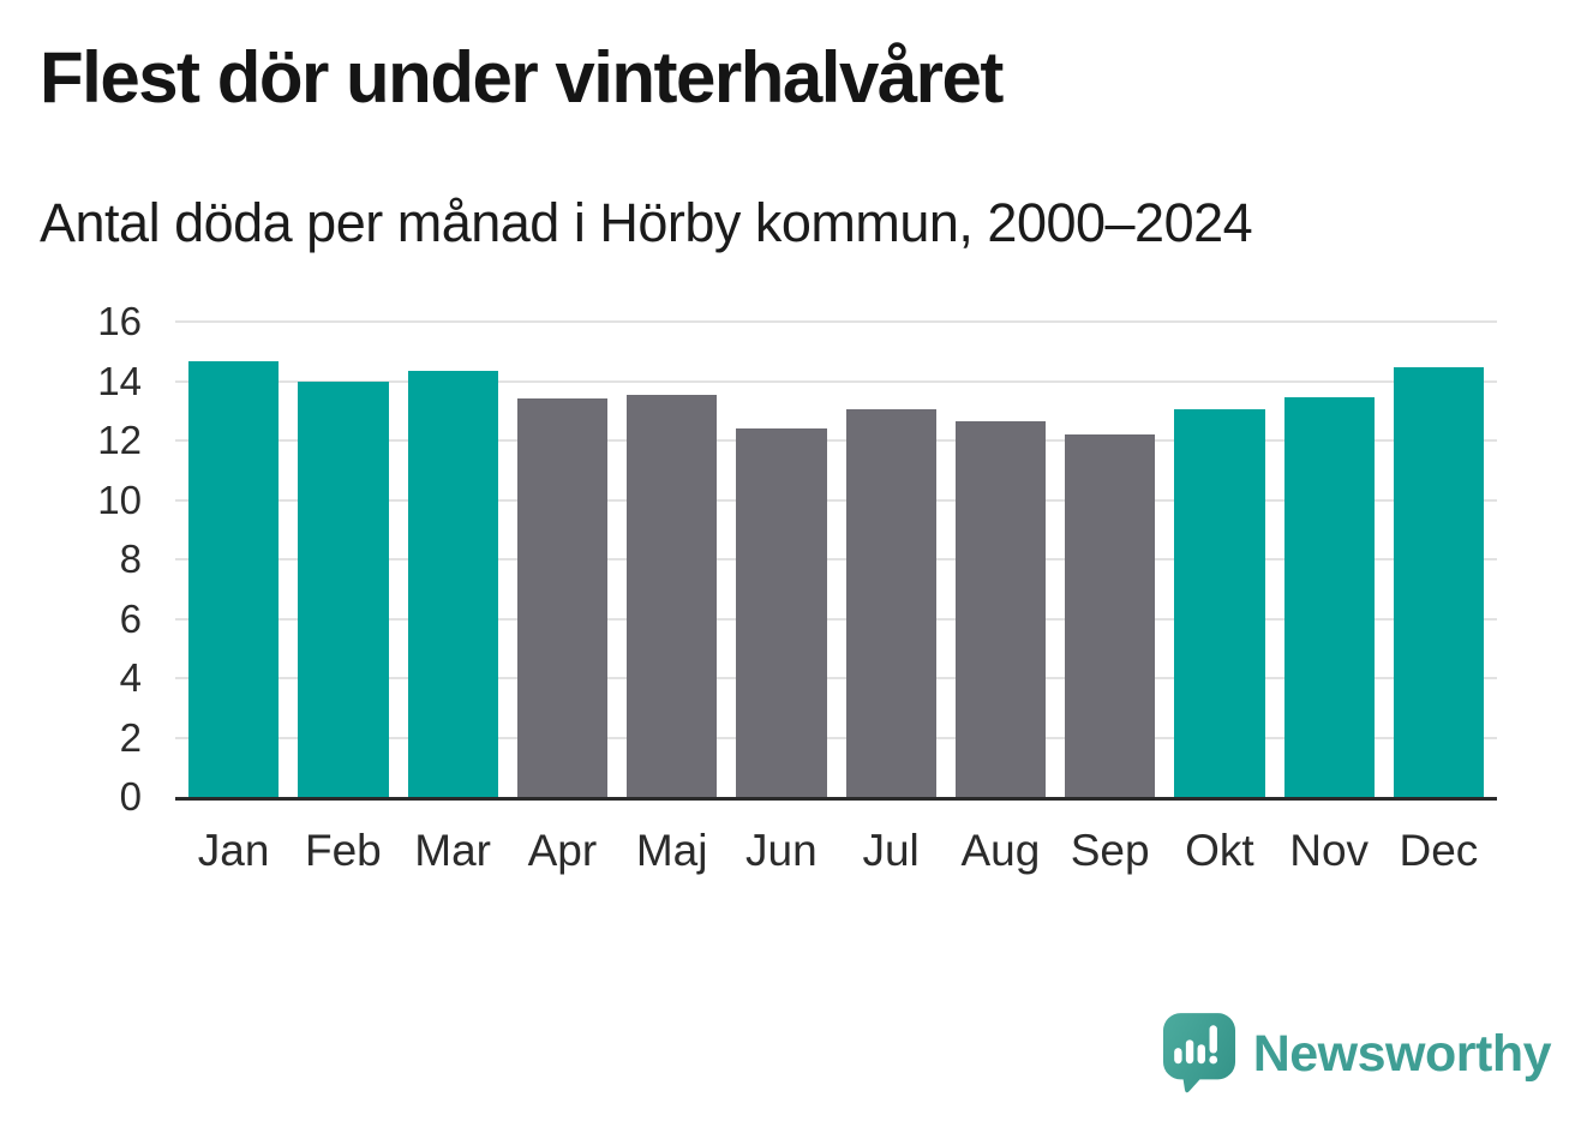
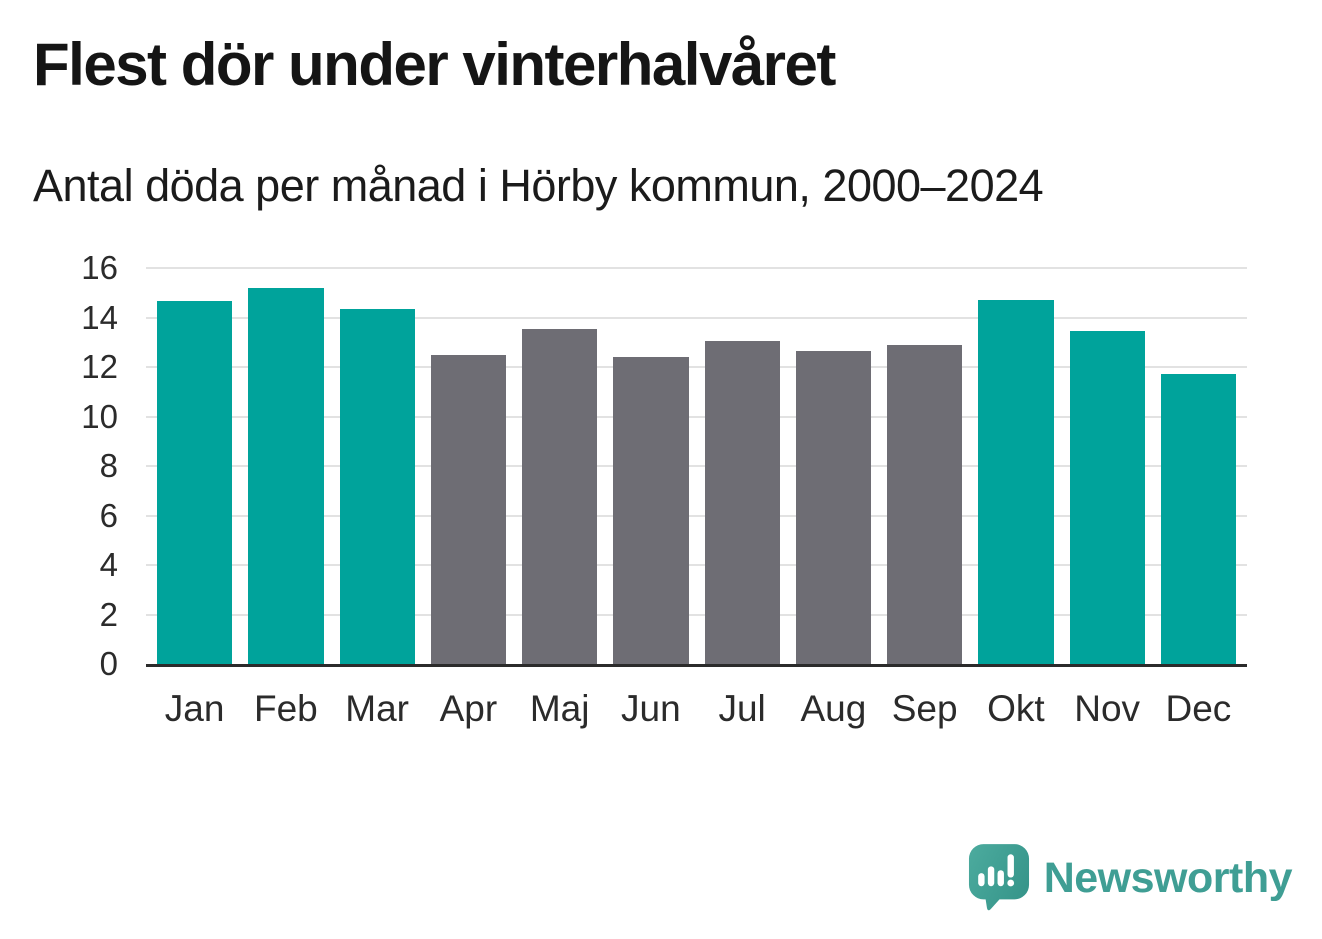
Feb: 14.0 -> 15.2
Apr: 13.4 -> 12.5
Sep: 12.2 -> 12.9
Okt: 13.1 -> 14.7
Dec: 14.4 -> 11.7
